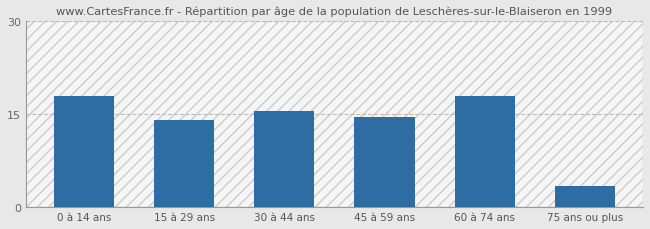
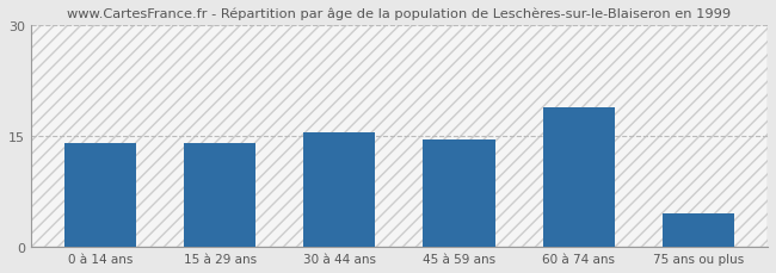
0 à 14 ans: 18.0 -> 14.0
60 à 74 ans: 18.0 -> 19.0
75 ans ou plus: 3.5 -> 4.6
